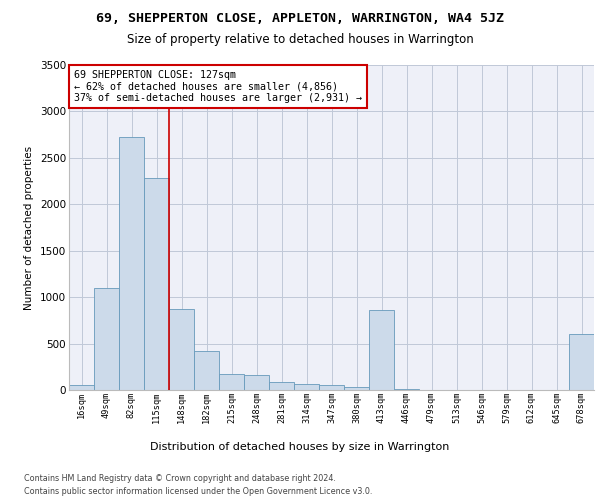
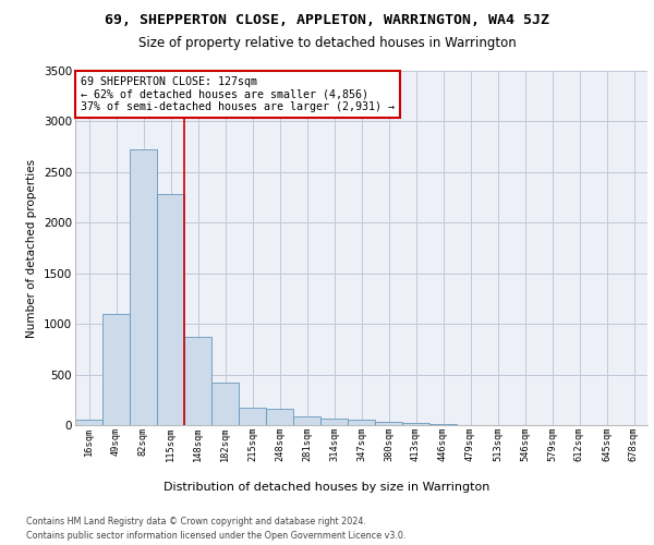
413sqm: 860 -> 20
678sqm: 600 -> 0
